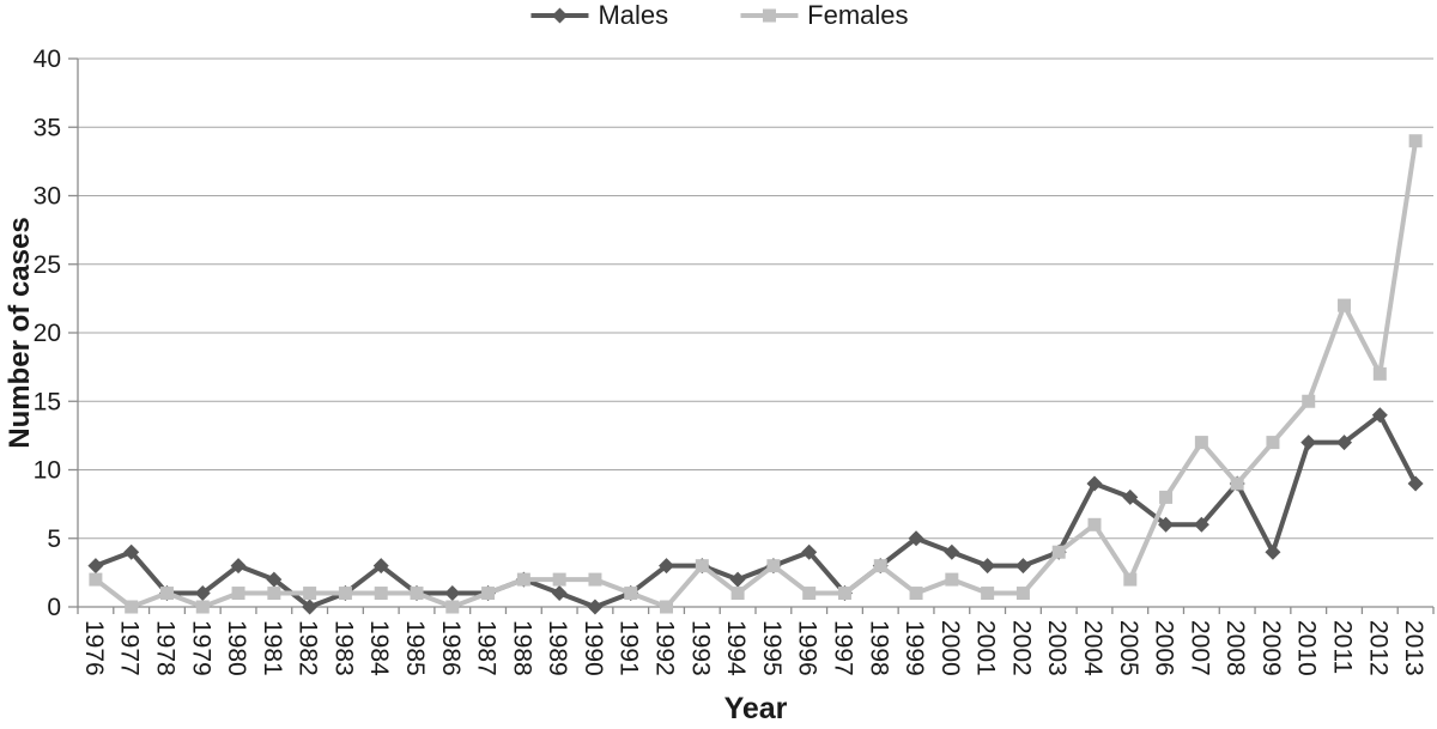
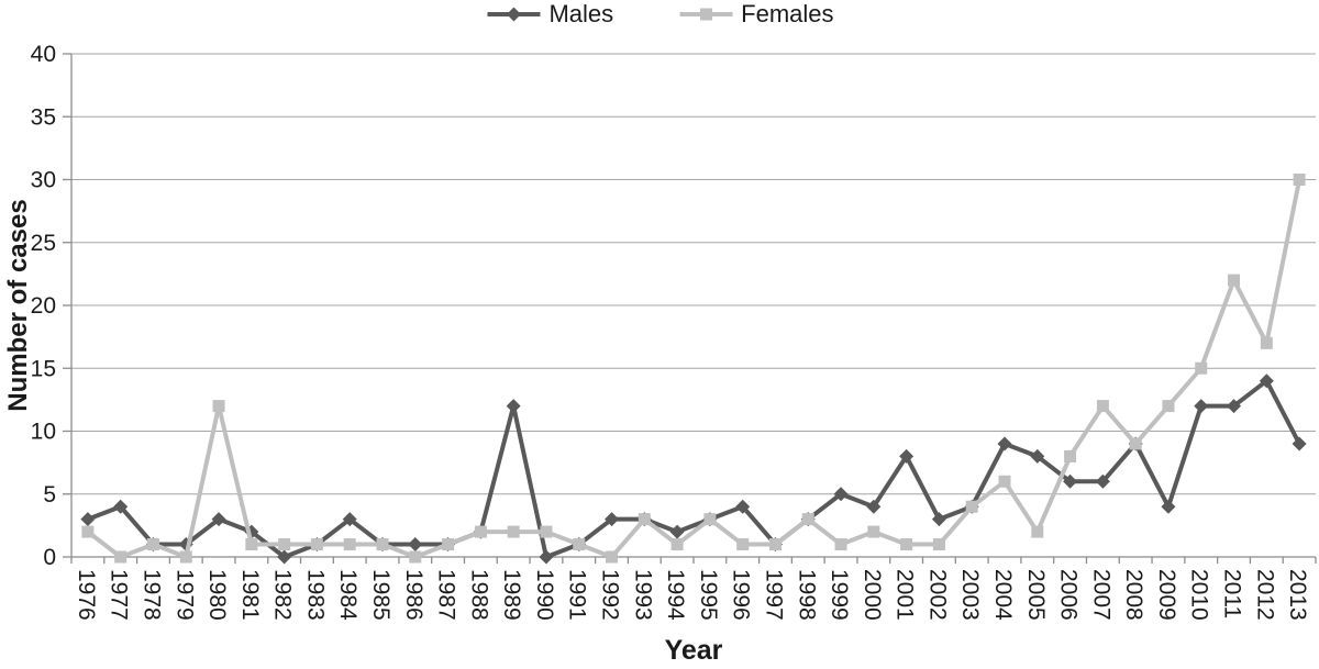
Females/1980: 1 -> 12
Males/1989: 1 -> 12
Males/2001: 3 -> 8
Females/2013: 34 -> 30
